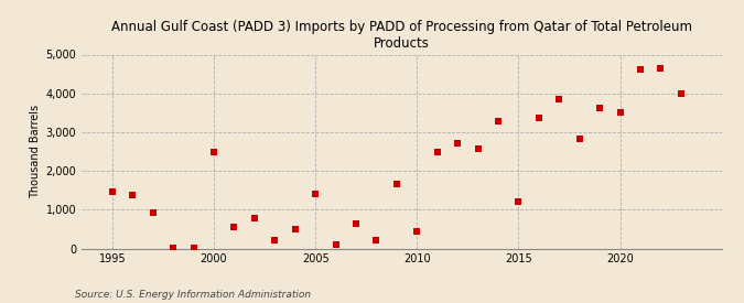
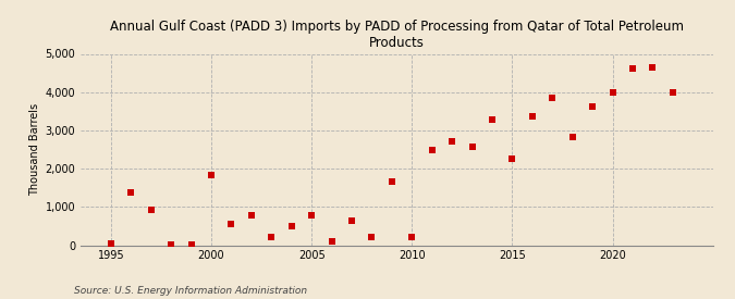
1995: 1,450 -> 30
2000: 2,500 -> 1,840
2005: 1,400 -> 770
2010: 450 -> 200
2015: 1,200 -> 2,270
2020: 3,500 -> 4,000
